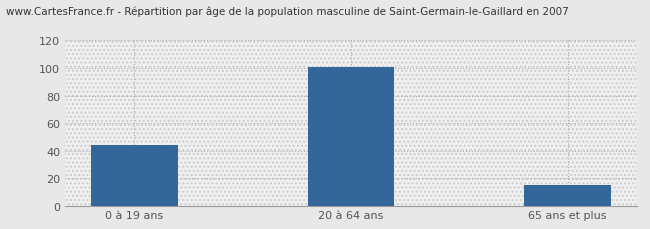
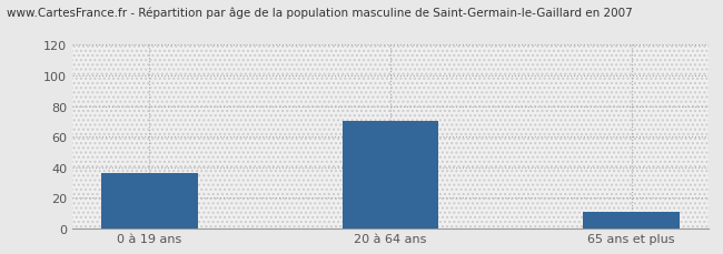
0 à 19 ans: 44 -> 36
20 à 64 ans: 101 -> 70
65 ans et plus: 15 -> 11
